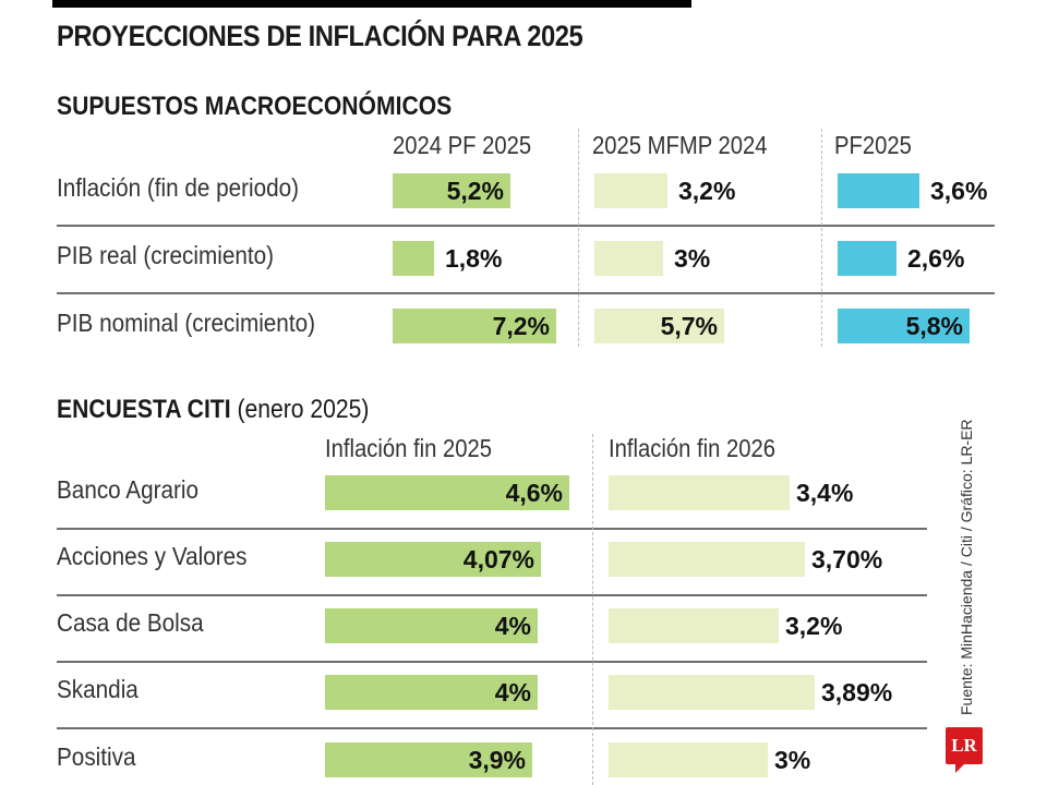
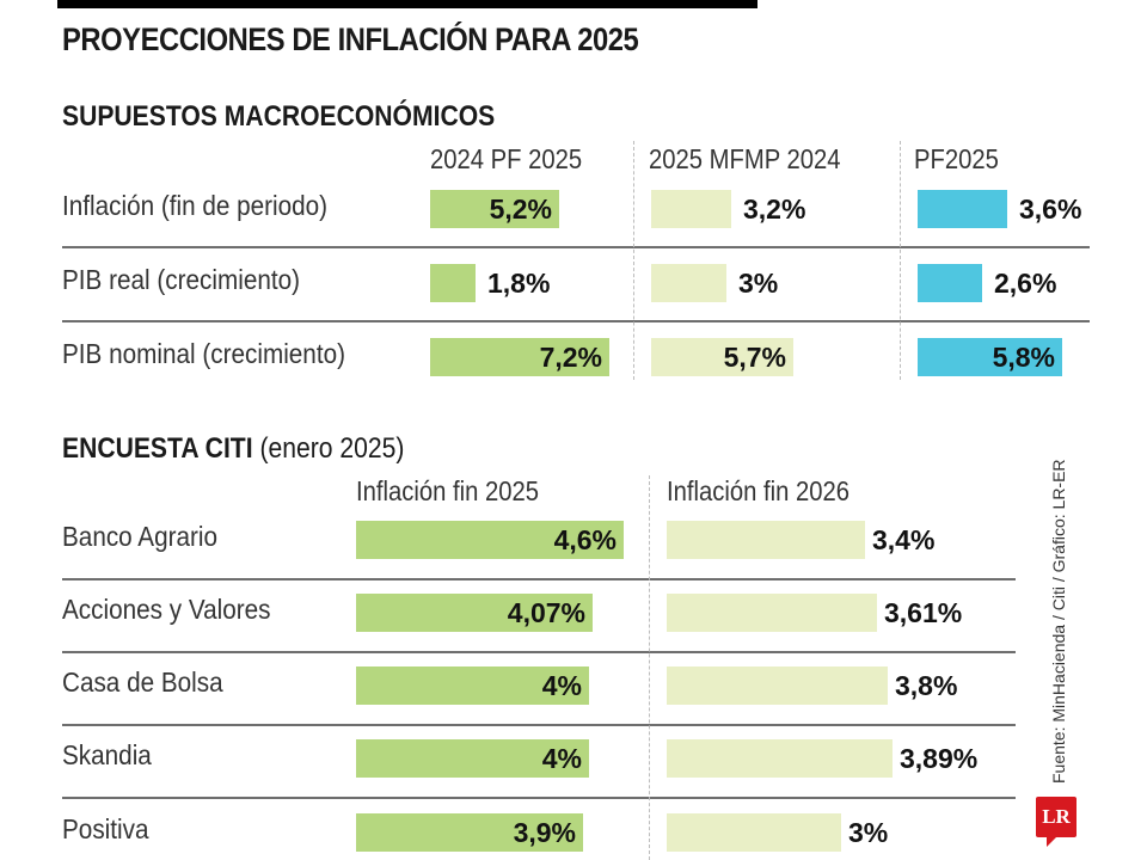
ENCUESTA CITI/Inflación fin 2026/Acciones y Valores: 3,70% -> 3,61%
ENCUESTA CITI/Inflación fin 2026/Casa de Bolsa: 3,2% -> 3,8%
